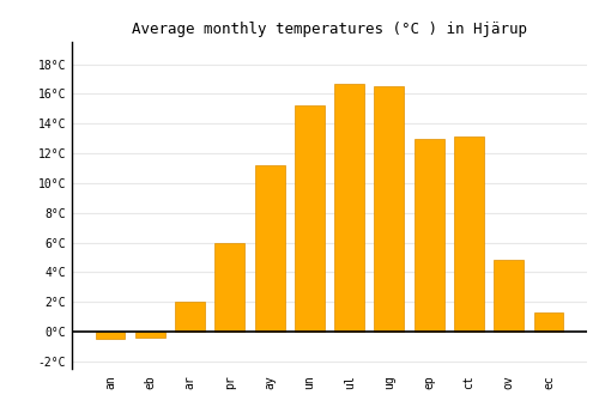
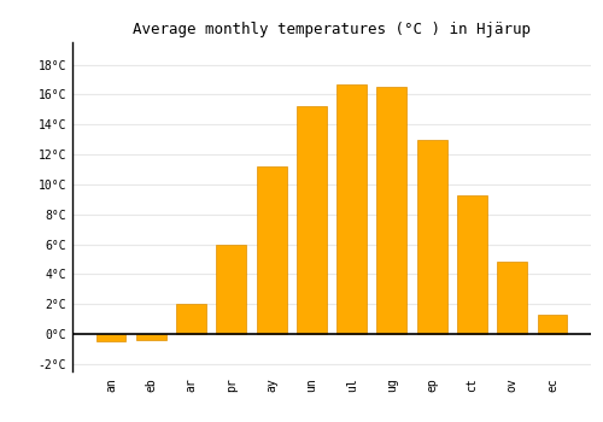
ct: 13.1°C -> 9.3°C
